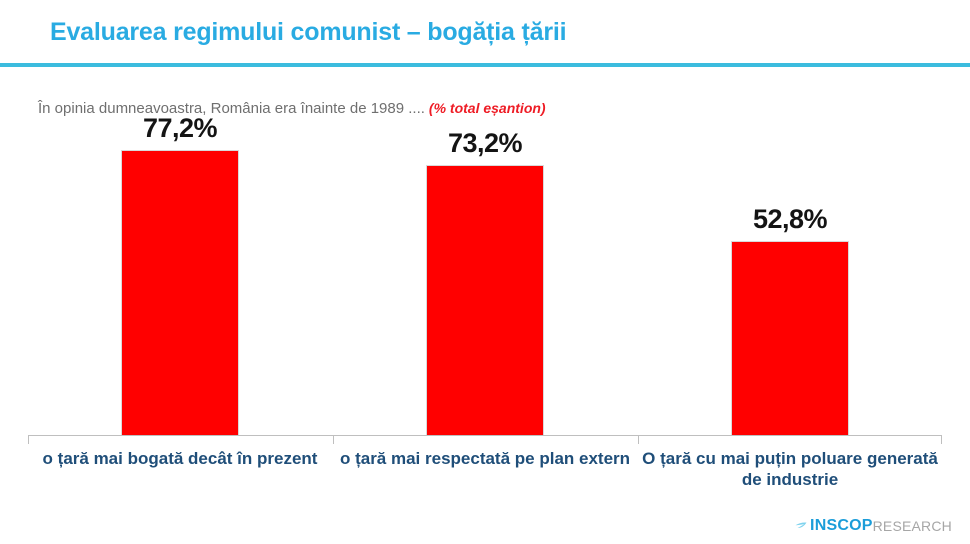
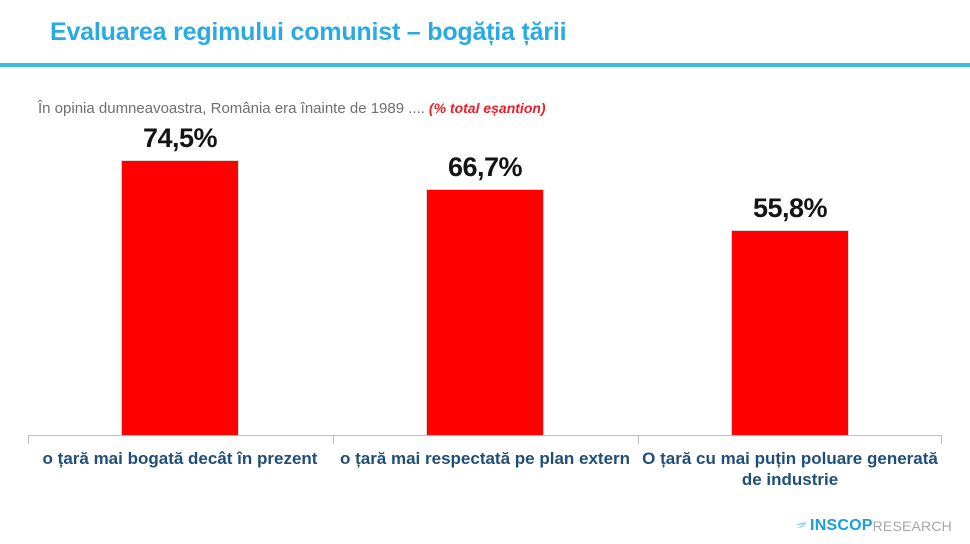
o țară mai bogată decât în prezent: 77,2% -> 74,5%
o țară mai respectată pe plan extern: 73,2% -> 66,7%
O țară cu mai puțin poluare generată de industrie: 52,8% -> 55,8%
